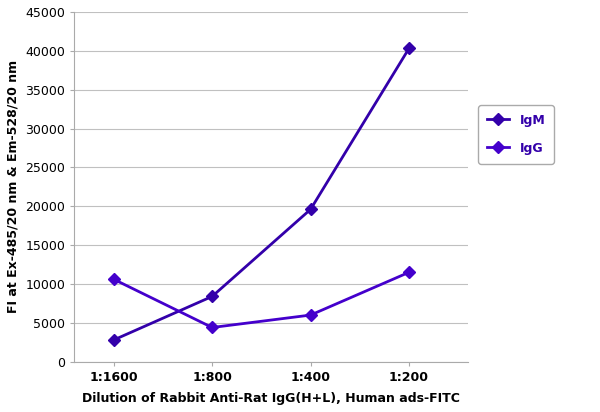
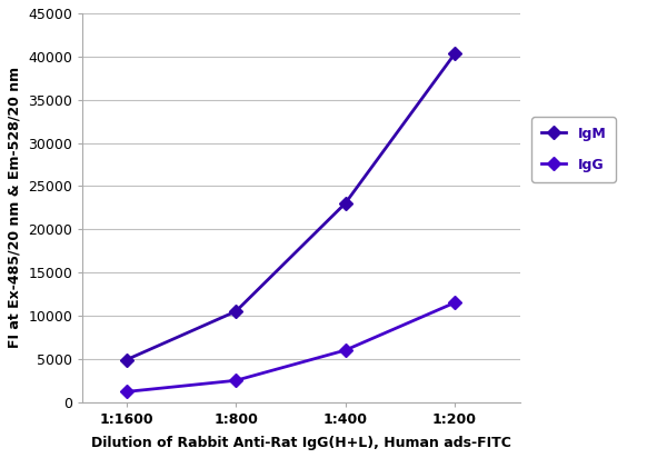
IgM/1:1600: 2800 -> 4900
IgG/1:1600: 10600 -> 1200
IgM/1:800: 8400 -> 10500
IgG/1:800: 4400 -> 2500
IgM/1:400: 19600 -> 23000
